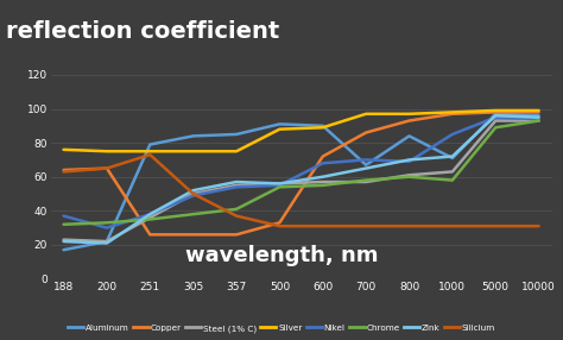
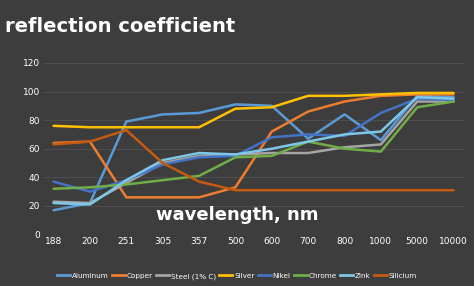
Chrome/700: 58 -> 65
Aluminum/1000: 71 -> 66
